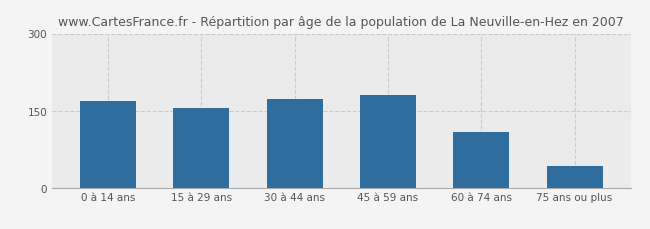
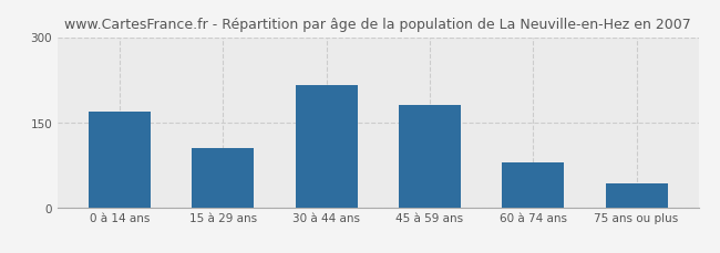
15 à 29 ans: 155 -> 104
30 à 44 ans: 173 -> 216
60 à 74 ans: 108 -> 80
